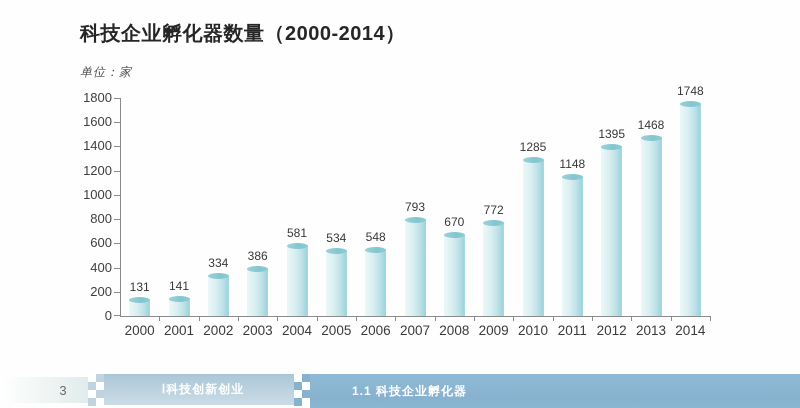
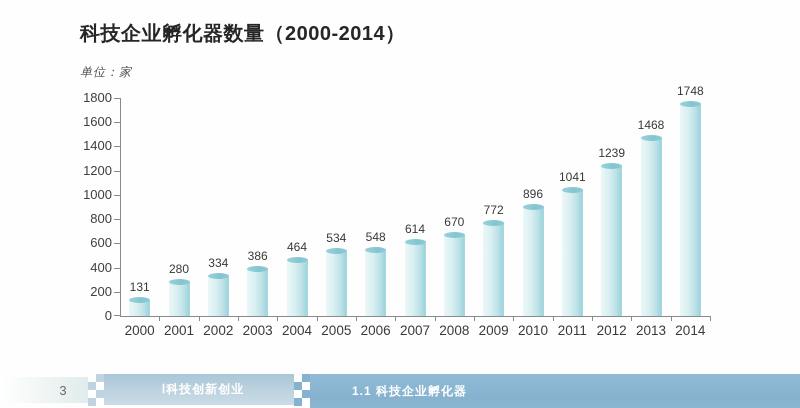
2001: 141 -> 280
2004: 581 -> 464
2007: 793 -> 614
2010: 1285 -> 896
2011: 1148 -> 1041
2012: 1395 -> 1239
